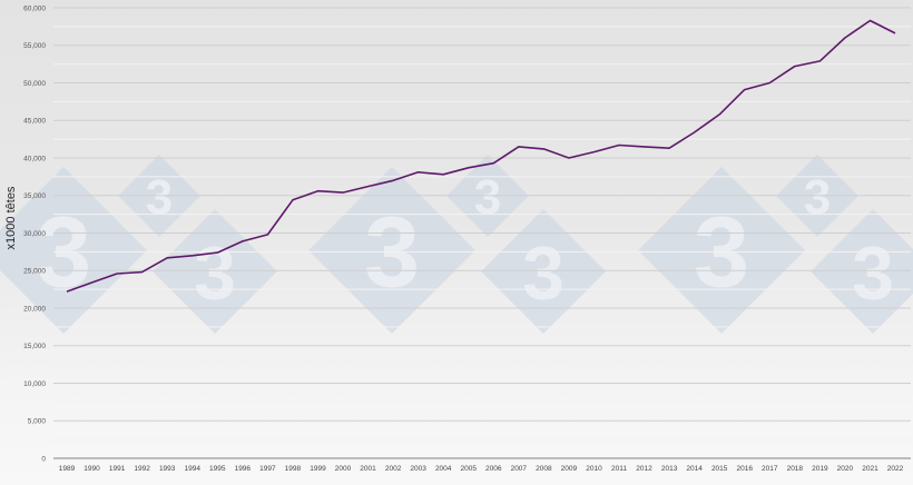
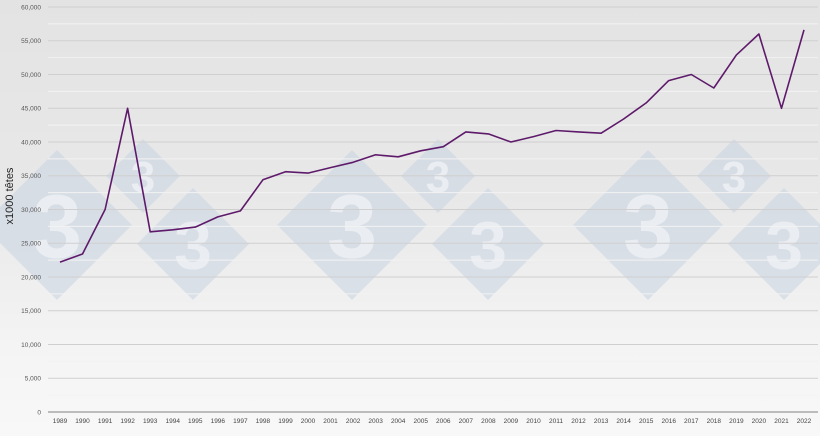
1991: 25000 -> 30000
1992: 25000 -> 45000
2018: 52000 -> 48000
2021: 58000 -> 45000
